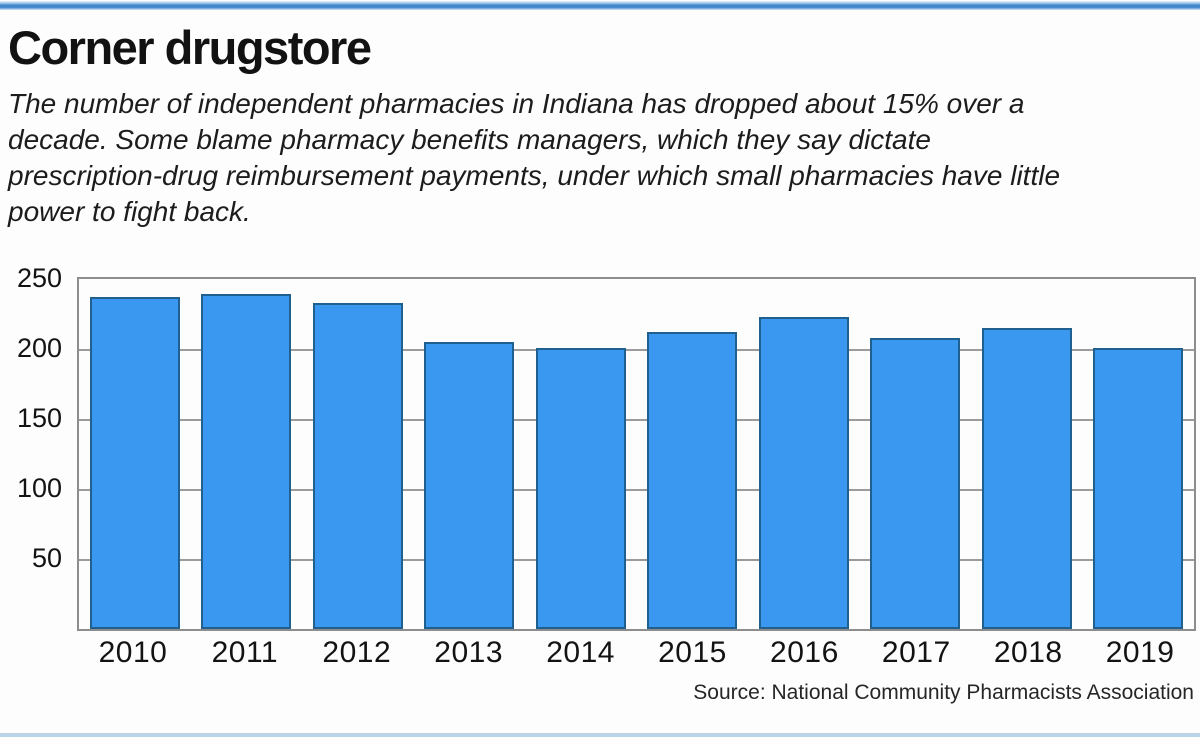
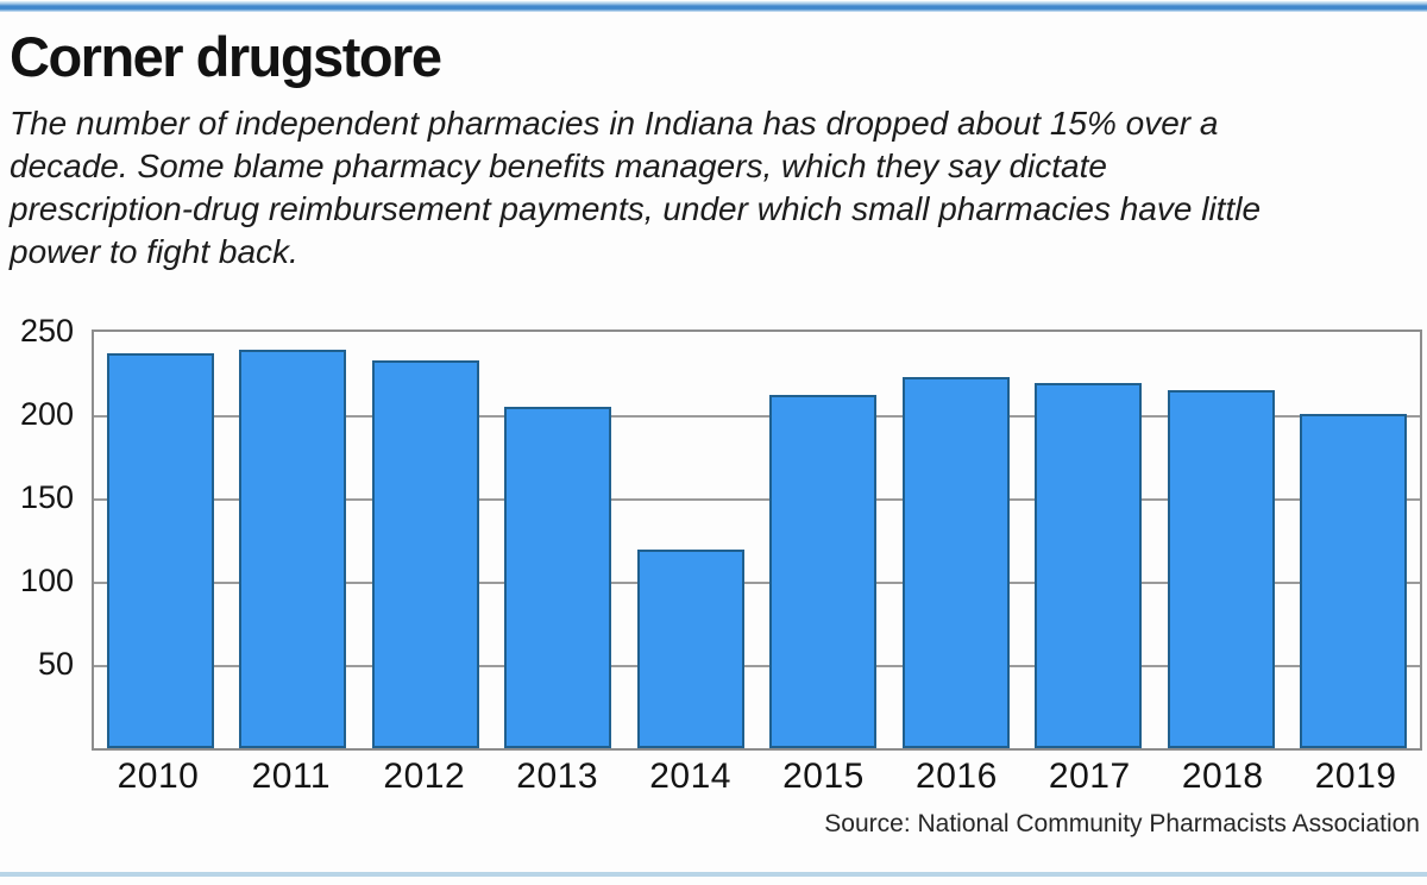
2014: 201 -> 119
2017: 208 -> 219
